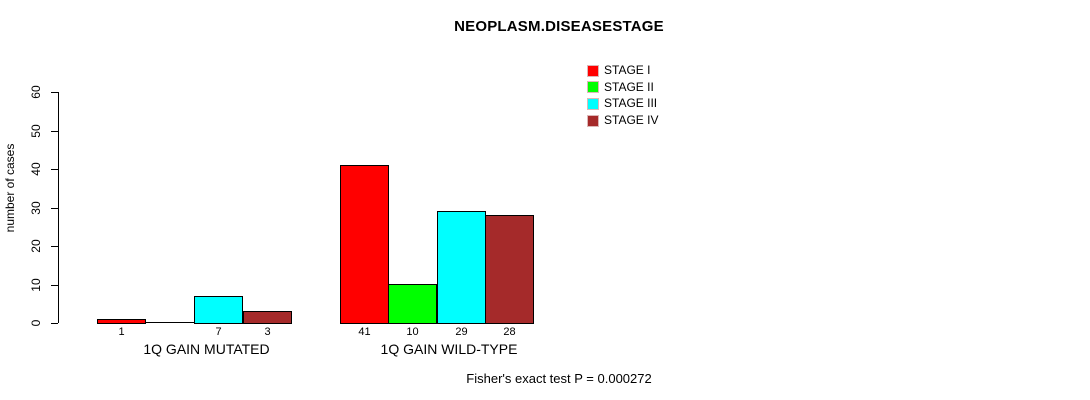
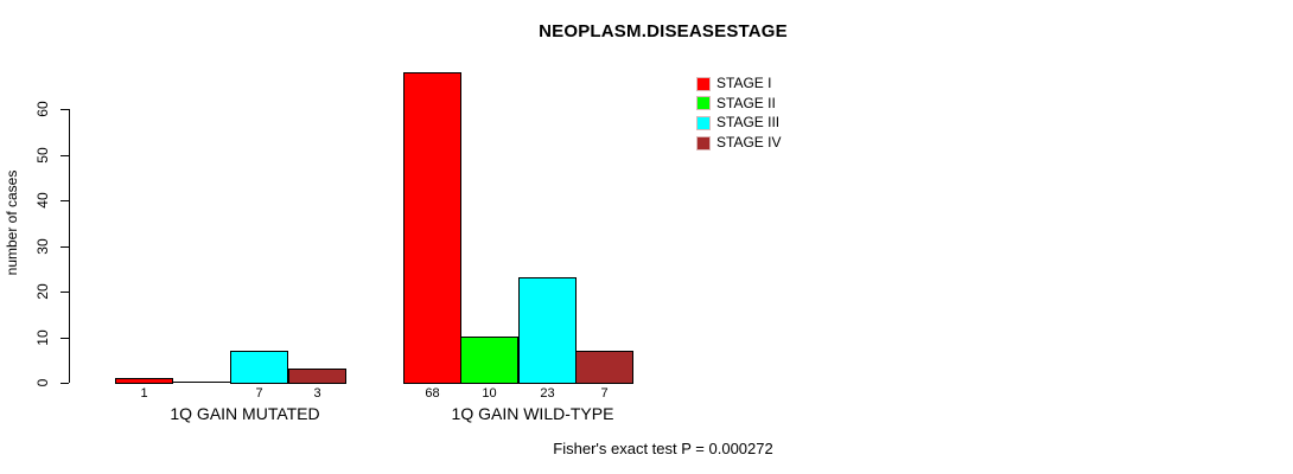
STAGE I/1Q GAIN WILD-TYPE: 41 -> 68
STAGE III/1Q GAIN WILD-TYPE: 29 -> 23
STAGE IV/1Q GAIN WILD-TYPE: 28 -> 7
